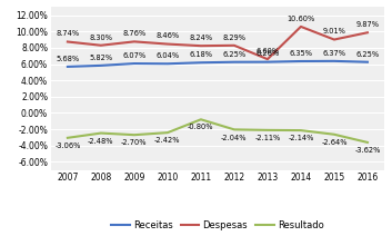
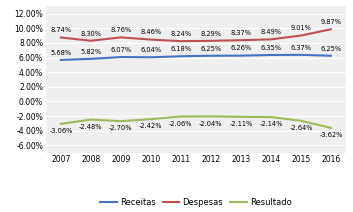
Resultado/2011: -0.8% -> -2.1%
Despesas/2013: 6.6% -> 8.4%
Despesas/2014: 10.6% -> 8.5%
